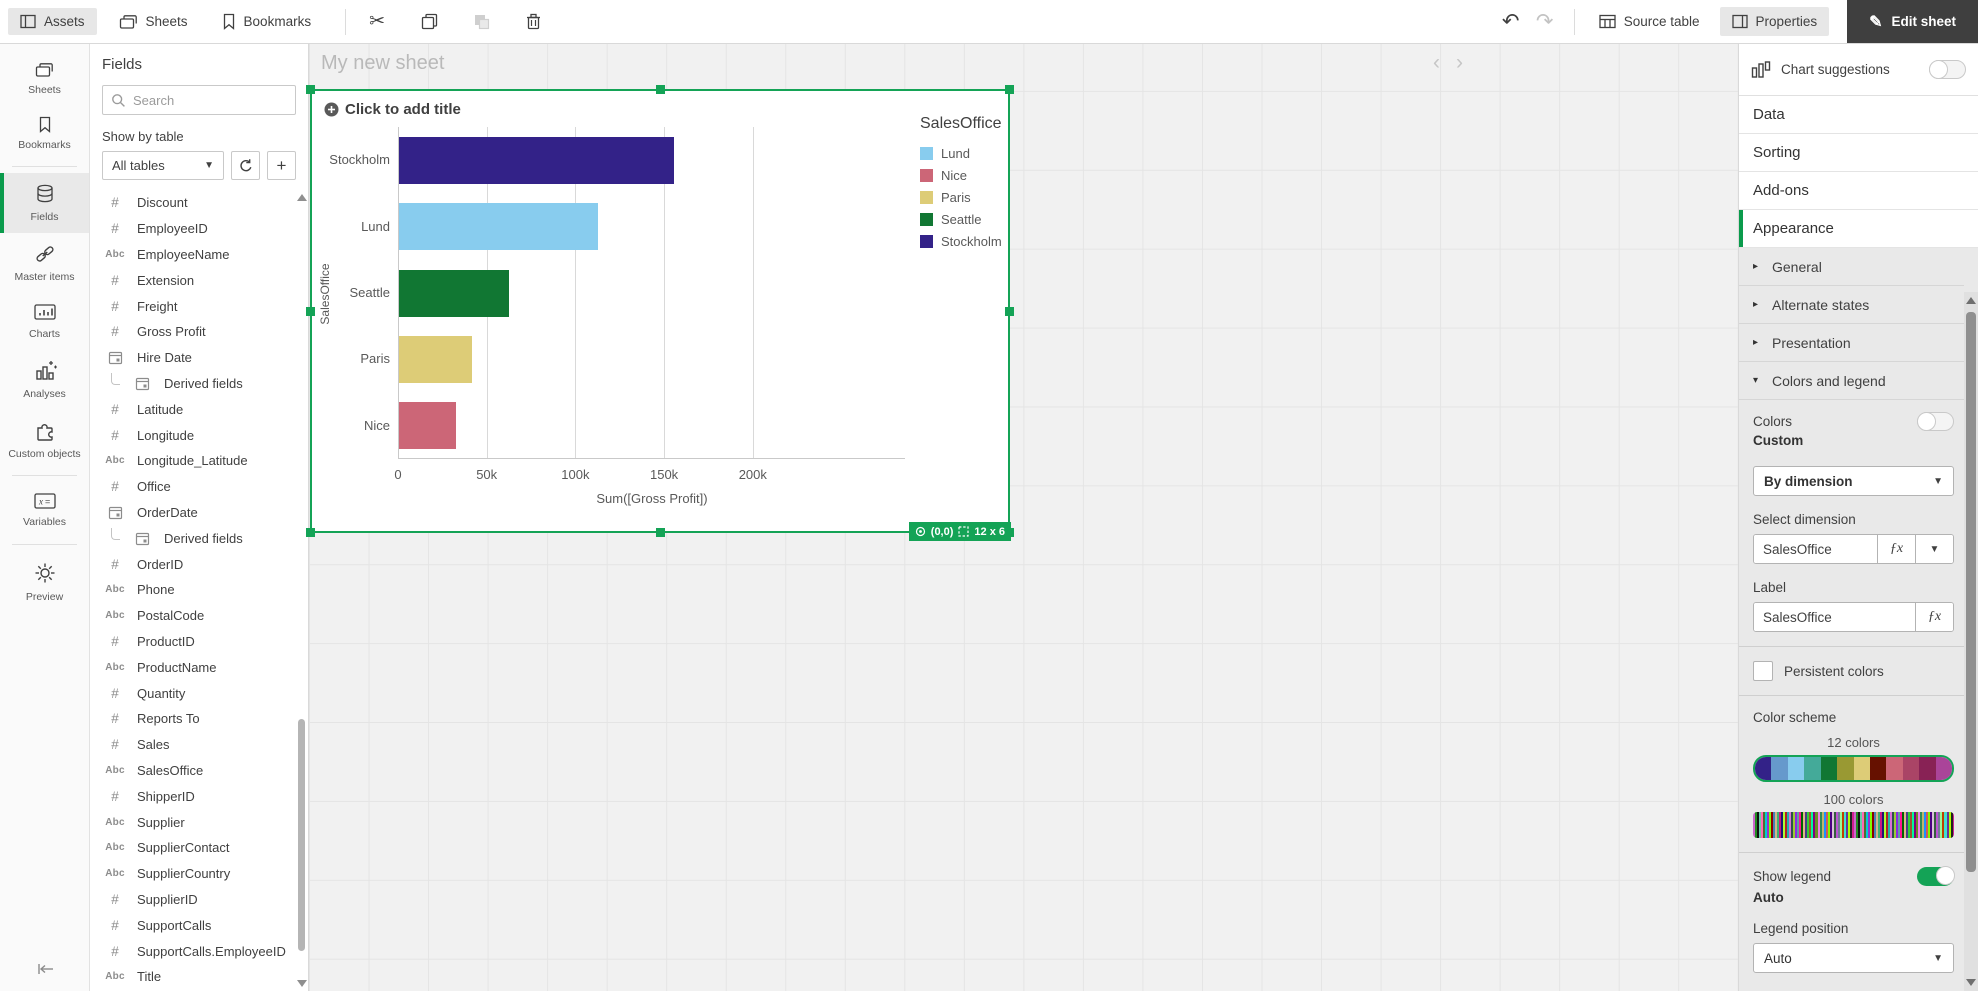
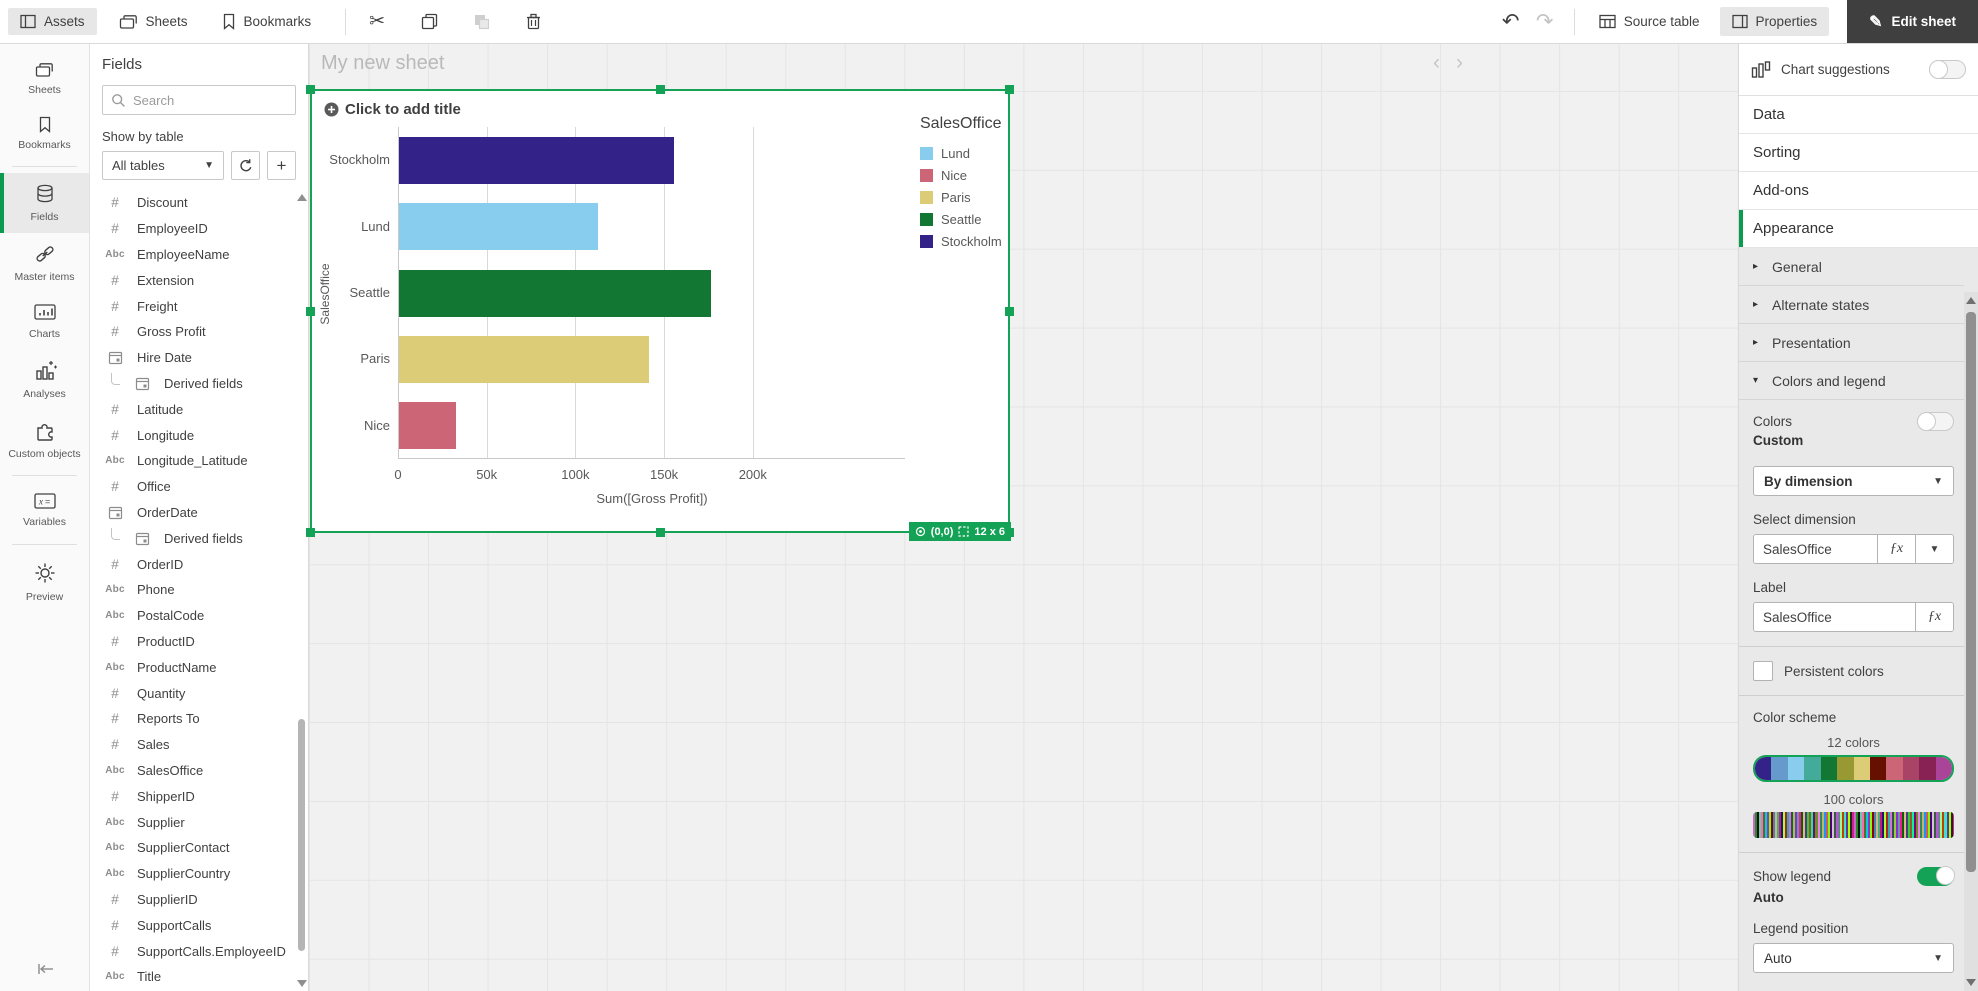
Seattle: 62k -> 176k
Paris: 41k -> 141k
